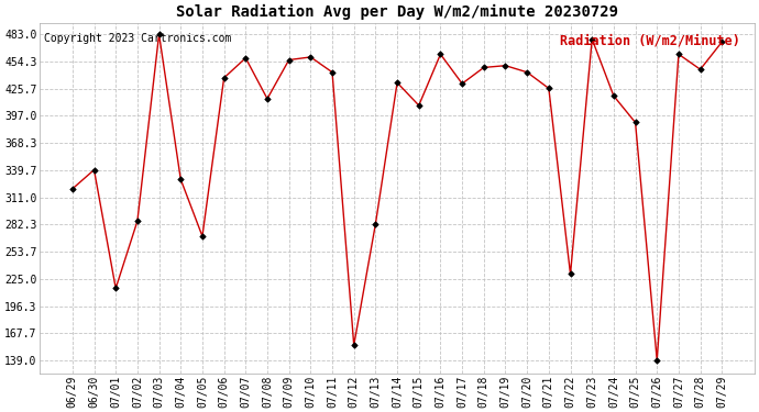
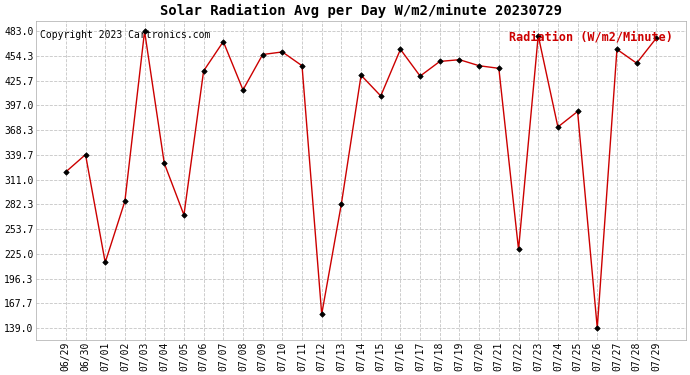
07/07: 458 -> 471
07/21: 426 -> 440
07/24: 418 -> 372
